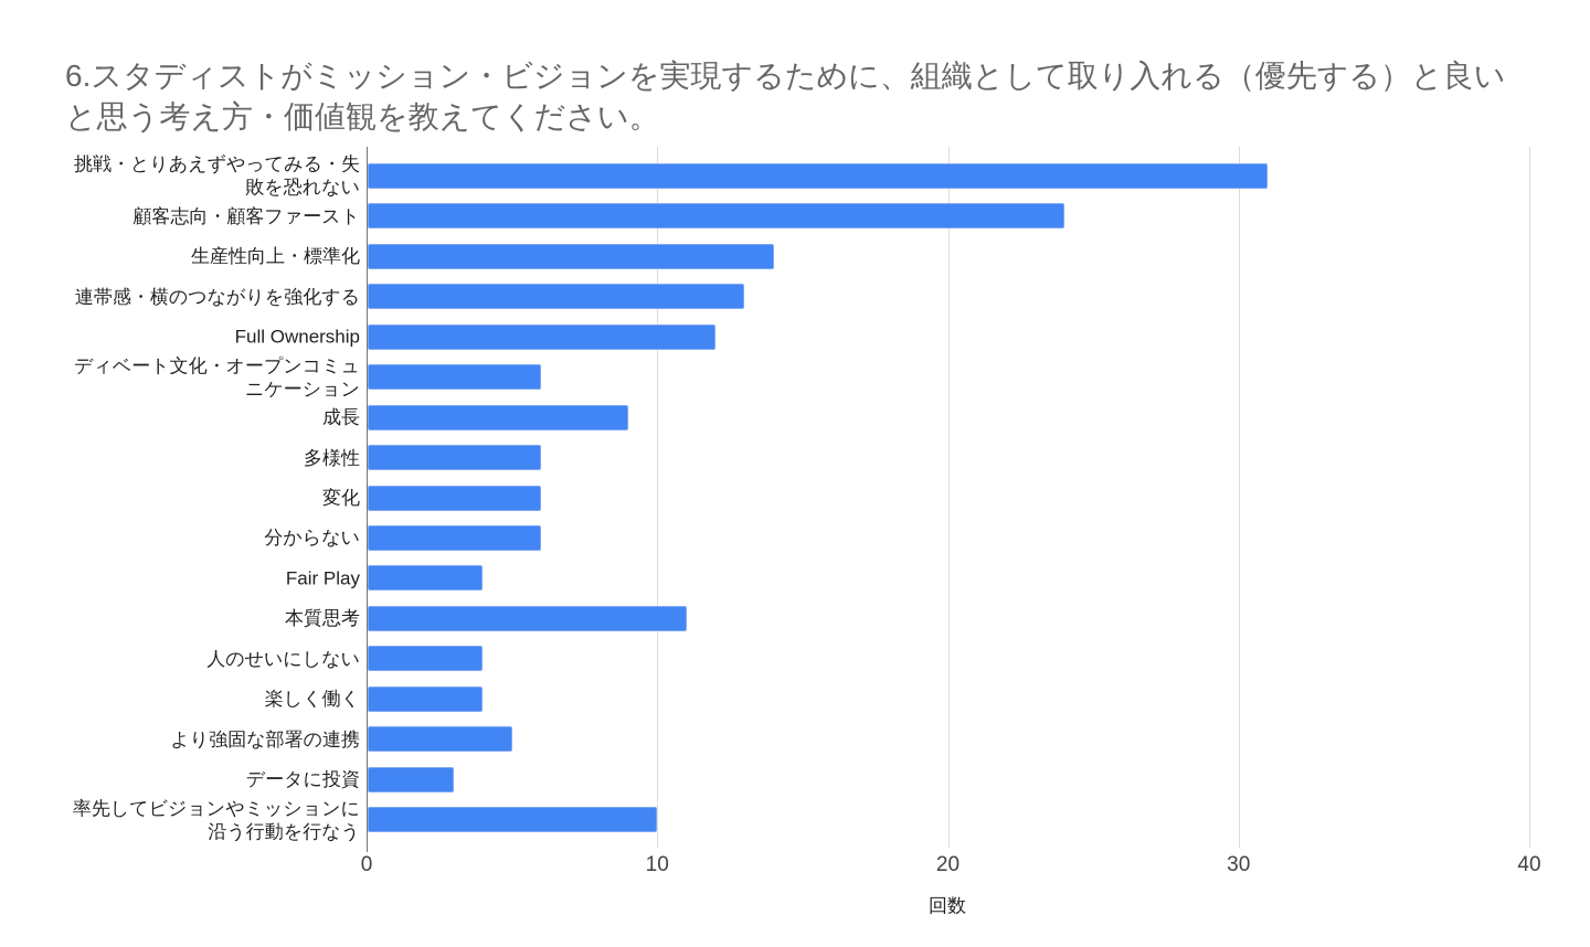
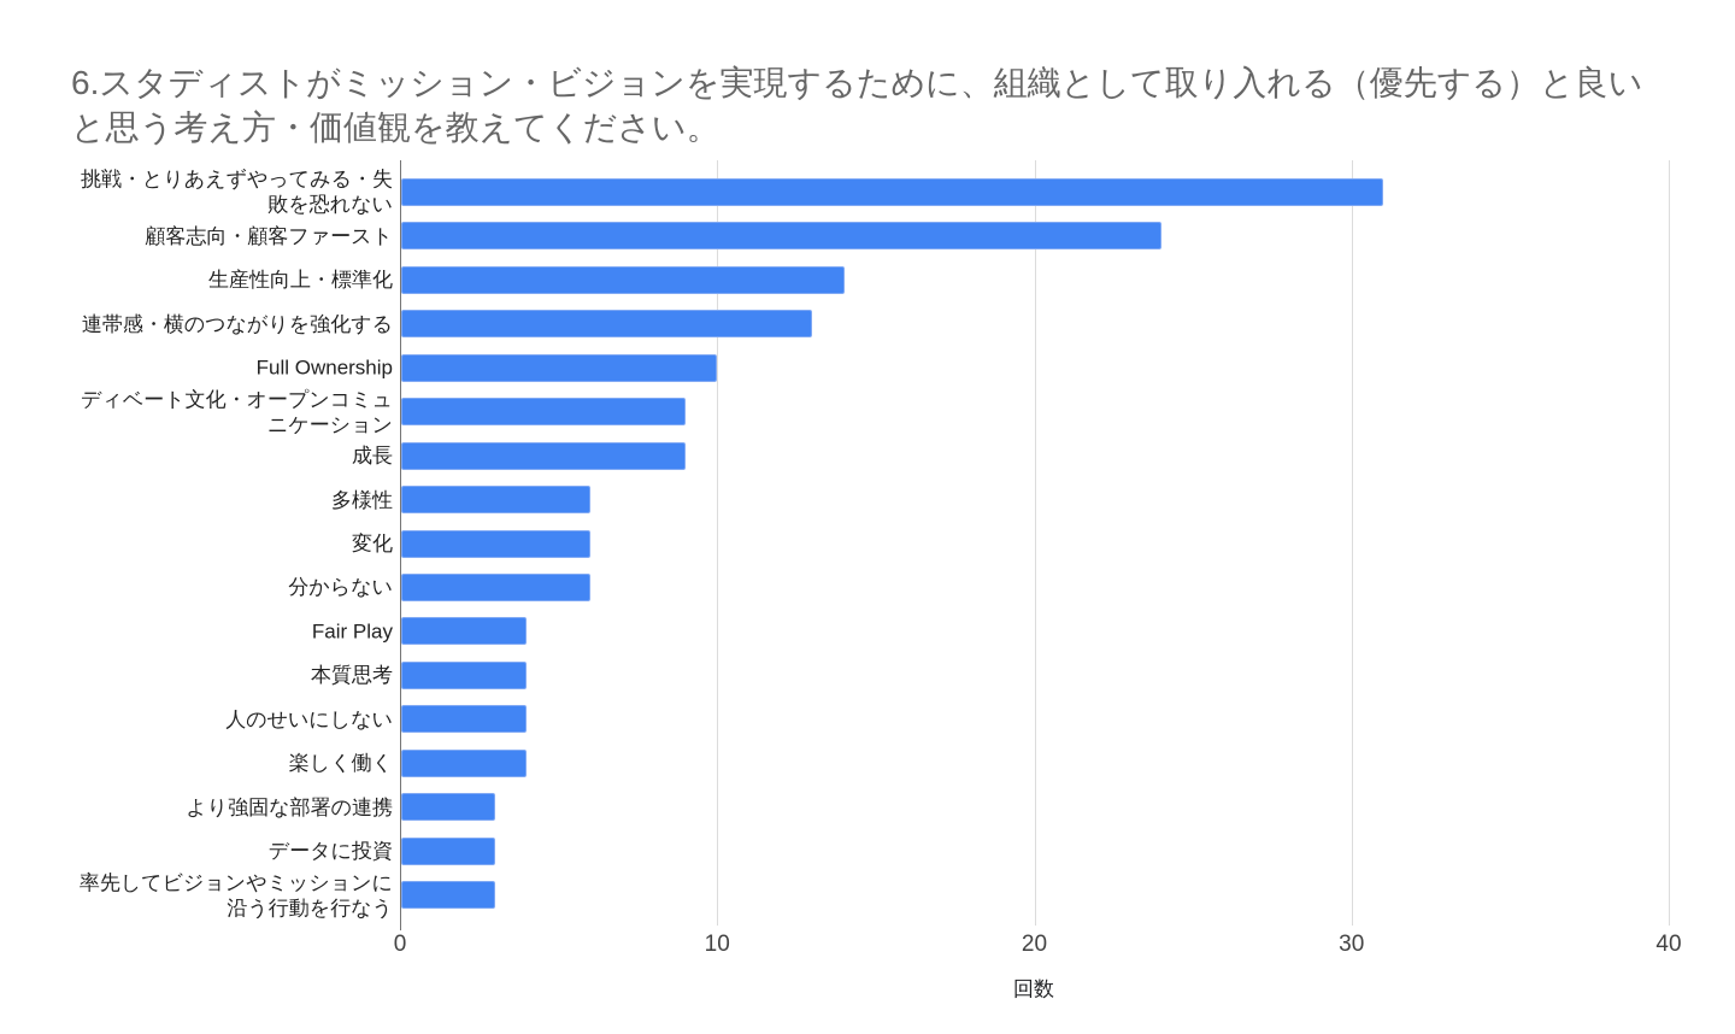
Full Ownership: 12 -> 10
ディベート文化・オープンコミュニケーション: 6 -> 9
本質思考: 11 -> 4
より強固な部署の連携: 5 -> 3
率先してビジョンやミッションに沿う行動を行なう: 10 -> 3
